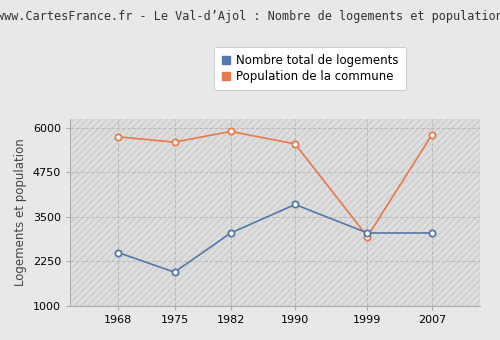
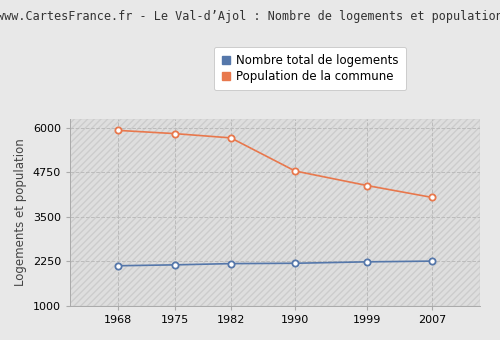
Nombre total de logements/1968: 2500 -> 2130
Population de la commune/1968: 5750 -> 5930
Nombre total de logements/1975: 1950 -> 2160
Population de la commune/1975: 5600 -> 5840
Nombre total de logements/1982: 3050 -> 2190
Population de la commune/1982: 5900 -> 5720
Nombre total de logements/1990: 3850 -> 2200
Population de la commune/1990: 5550 -> 4790
Nombre total de logements/1999: 3050 -> 2240
Population de la commune/1999: 2950 -> 4380
Nombre total de logements/2007: 3050 -> 2260
Population de la commune/2007: 5800 -> 4050
